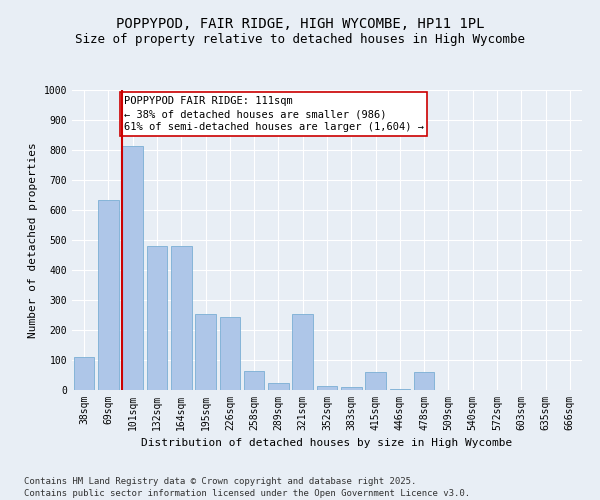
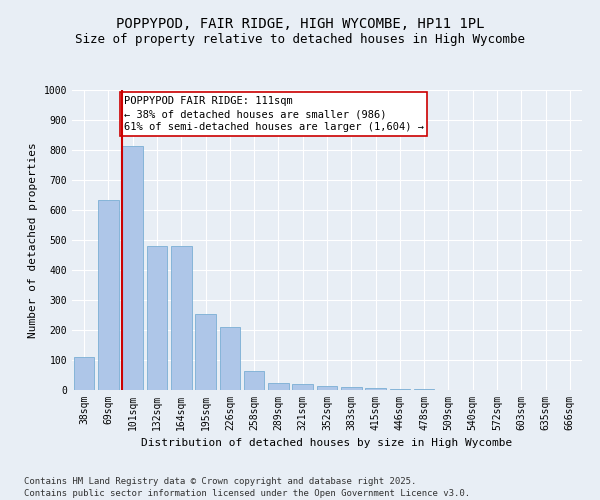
226sqm: 245 -> 210
321sqm: 255 -> 20
415sqm: 60 -> 8
478sqm: 60 -> 5
